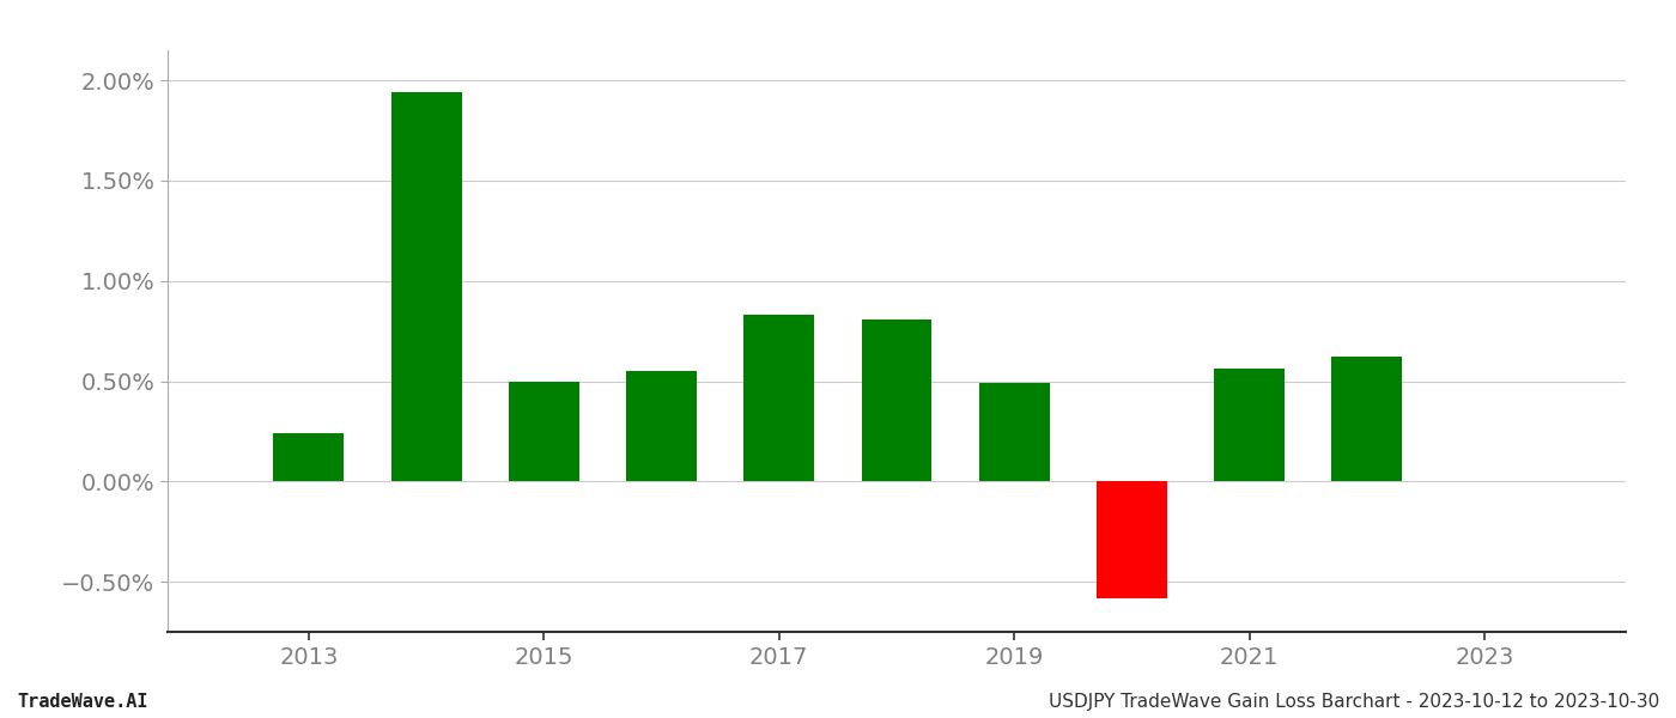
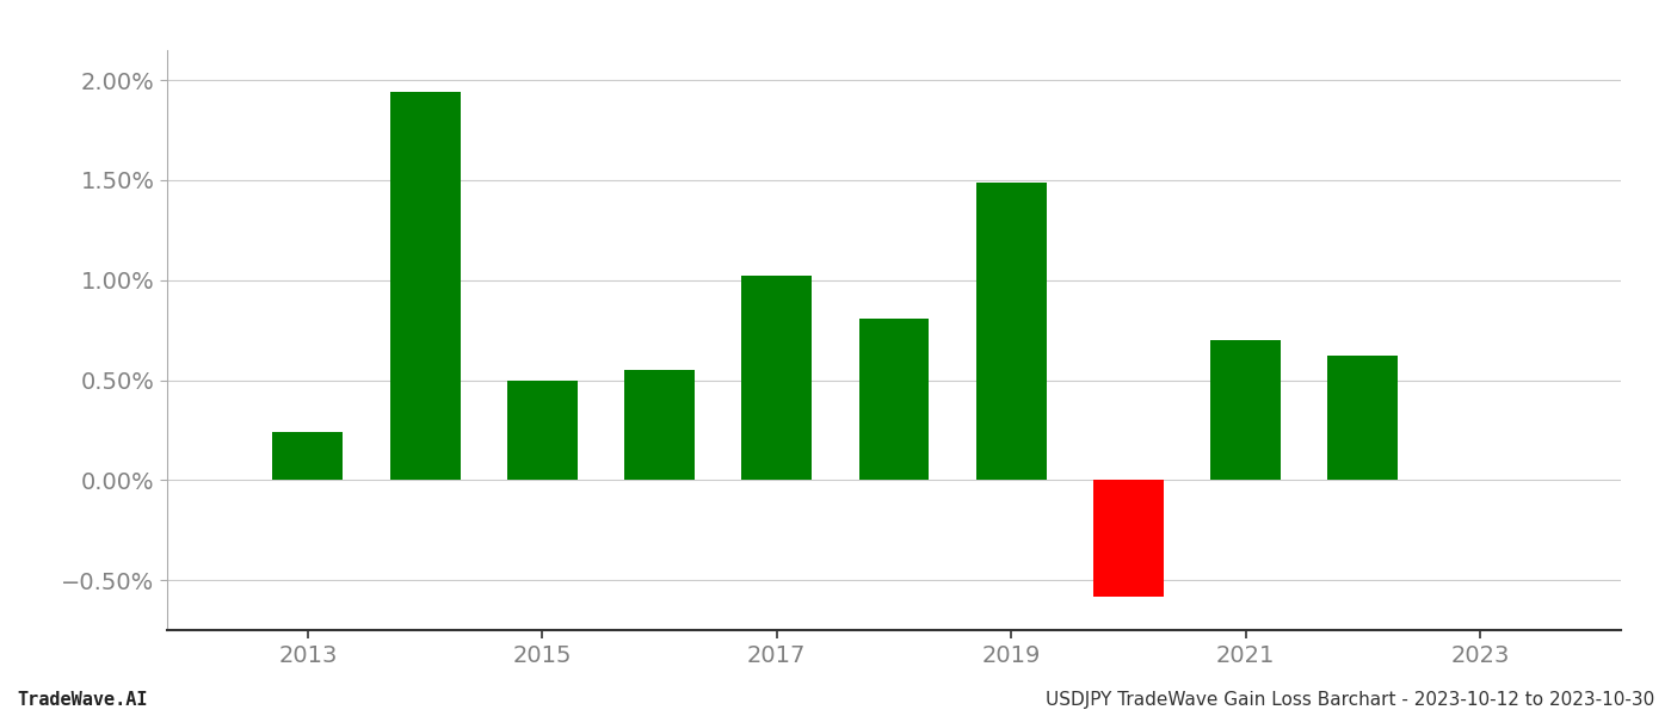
2017: 0.83% -> 1.02%
2019: 0.49% -> 1.49%
2021: 0.56% -> 0.70%
